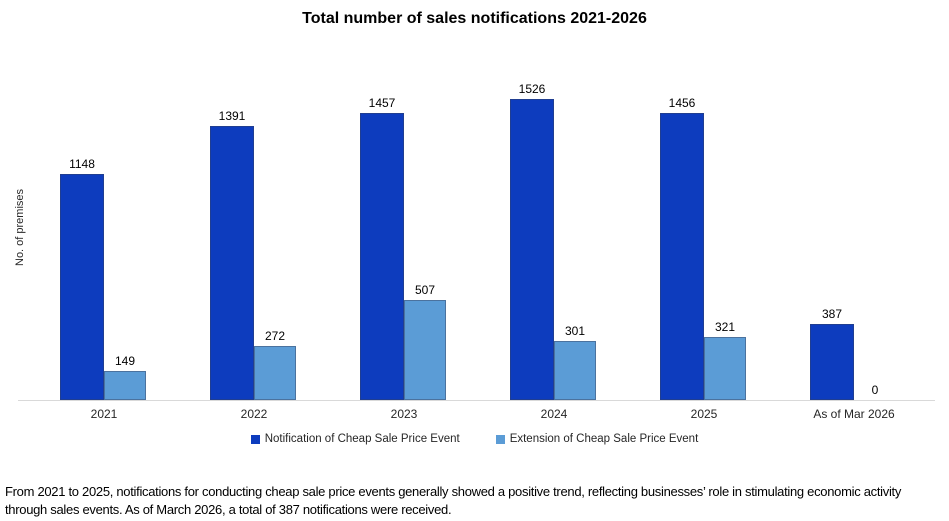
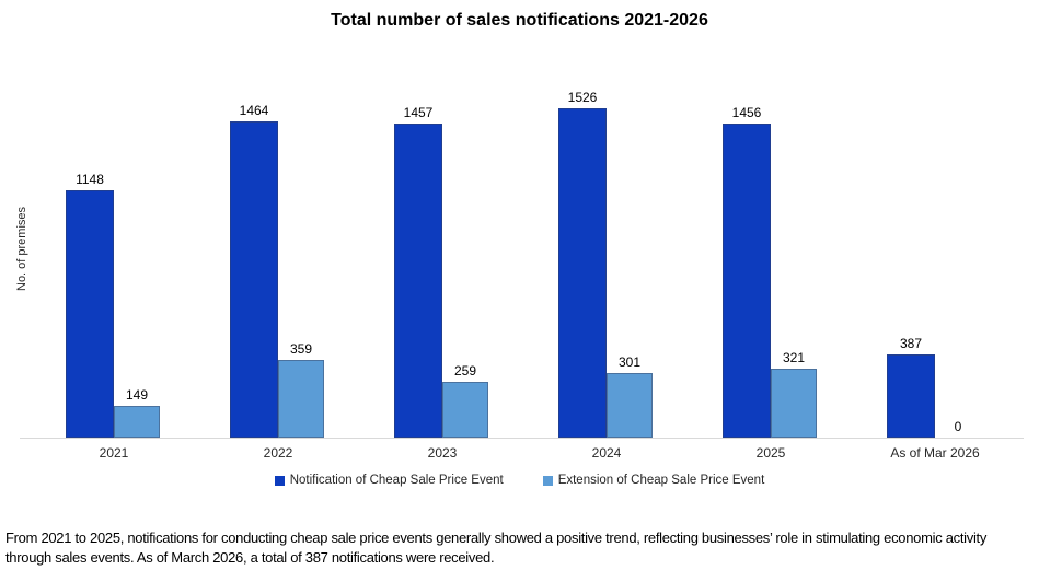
Notification of Cheap Sale Price Event/2022: 1391 -> 1464
Extension of Cheap Sale Price Event/2022: 272 -> 359
Extension of Cheap Sale Price Event/2023: 507 -> 259
